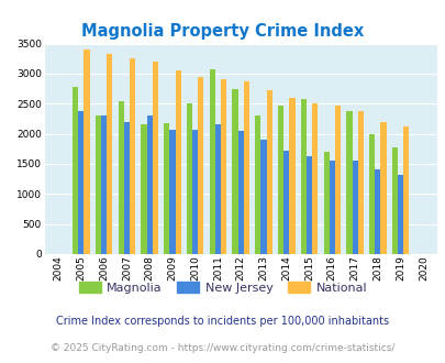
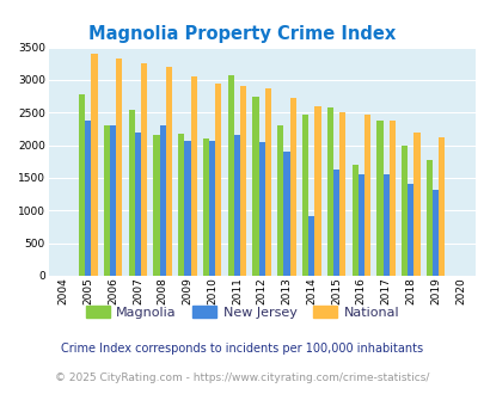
Magnolia/2010: 2500 -> 2100
New Jersey/2014: 1720 -> 920
